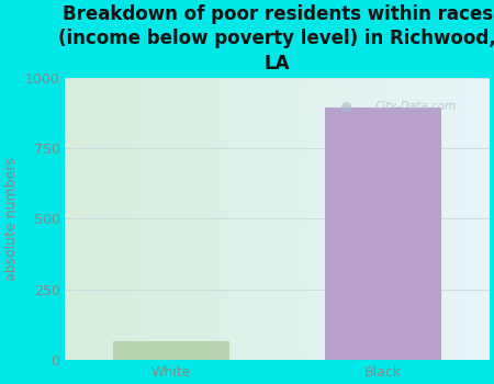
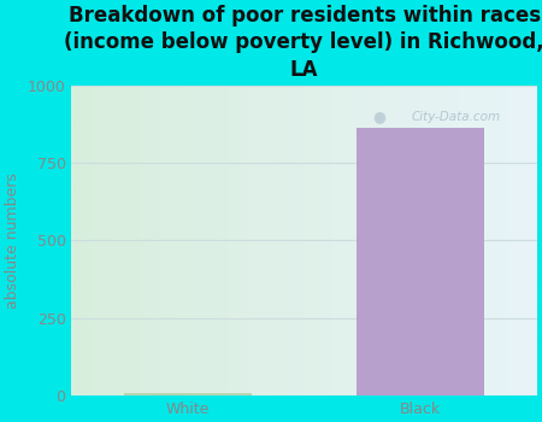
White: 65 -> 7
Black: 895 -> 862
